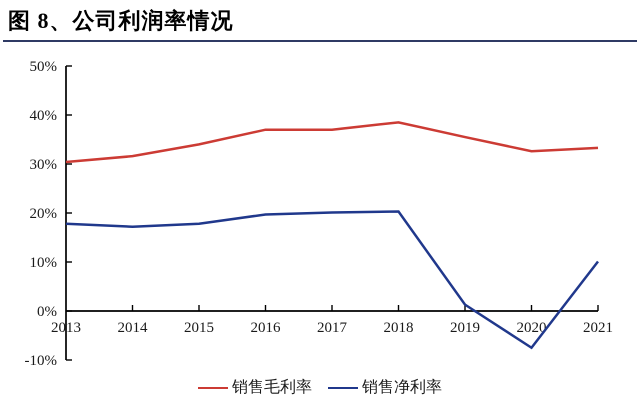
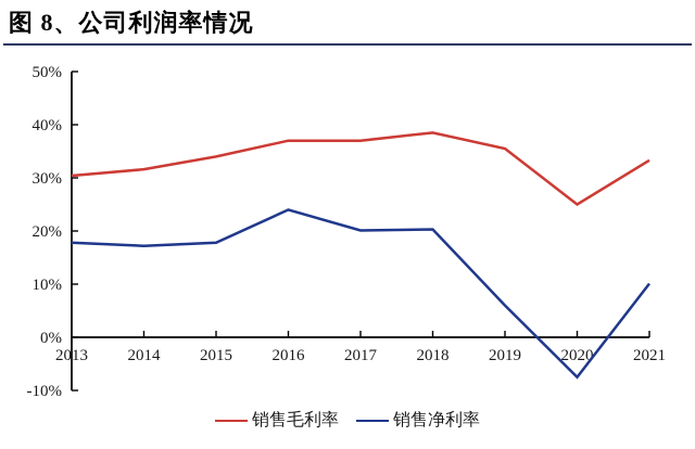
销售净利率/2016: 20% -> 24%
销售净利率/2019: 1% -> 6%
销售毛利率/2020: 33% -> 25%
